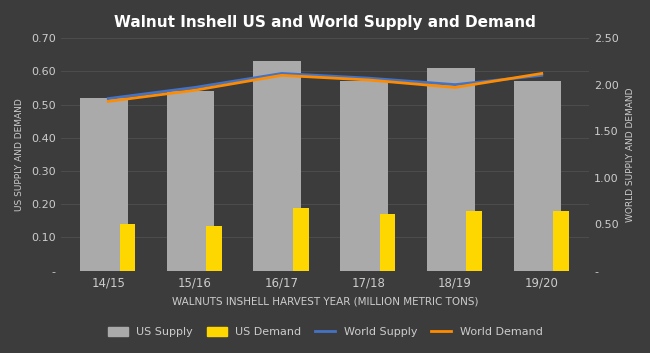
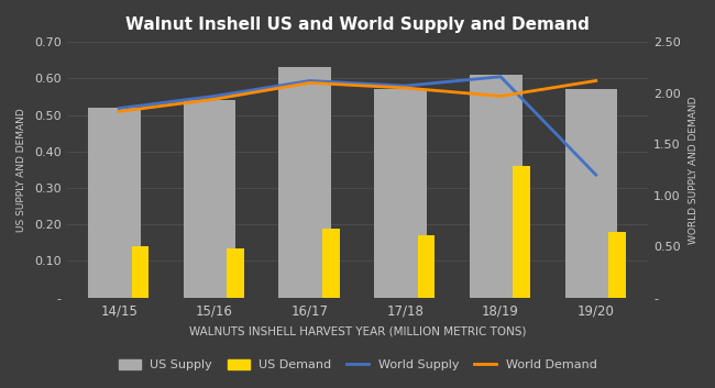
World Supply/18/19: 2.00 -> 2.16
US Demand/18/19: 0.180 -> 0.360
World Supply/19/20: 2.10 -> 1.20
